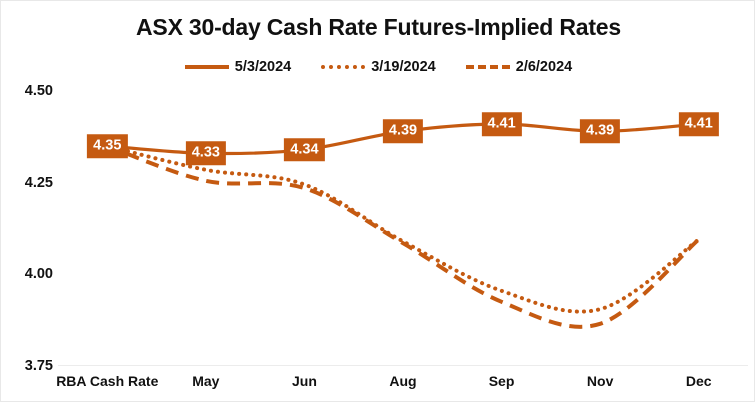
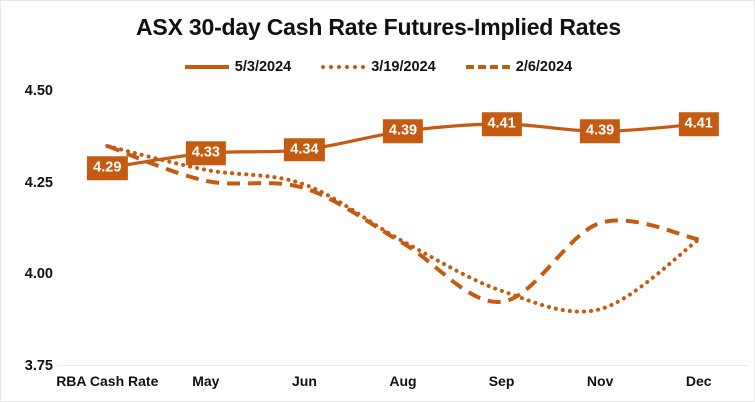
5/3/2024/RBA Cash Rate: 4.35 -> 4.29
2/6/2024/Nov: 3.87 -> 4.14
